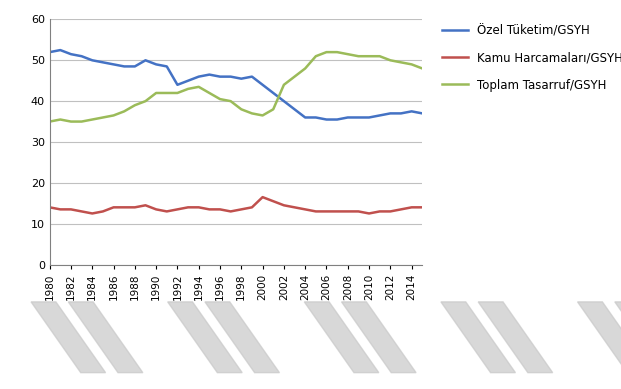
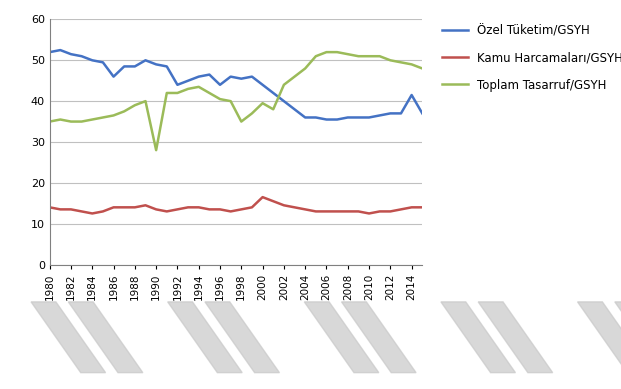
Özel Tüketim/GSYH/1986: 49.0 -> 46.0
Toplam Tasarruf/GSYH/1990: 42.0 -> 28.0
Özel Tüketim/GSYH/1996: 46.0 -> 44.0
Toplam Tasarruf/GSYH/1998: 38.0 -> 35.0
Toplam Tasarruf/GSYH/2000: 36.5 -> 39.5
Özel Tüketim/GSYH/2014: 37.5 -> 41.5
